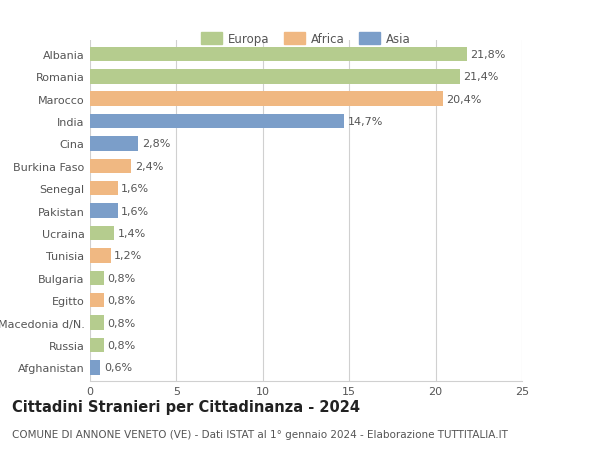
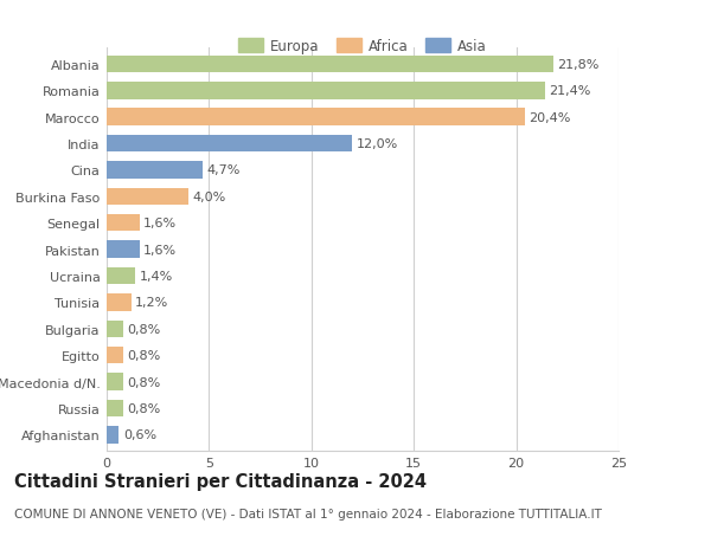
India: 14,7% -> 12,0%
Cina: 2,8% -> 4,7%
Burkina Faso: 2,4% -> 4,0%
